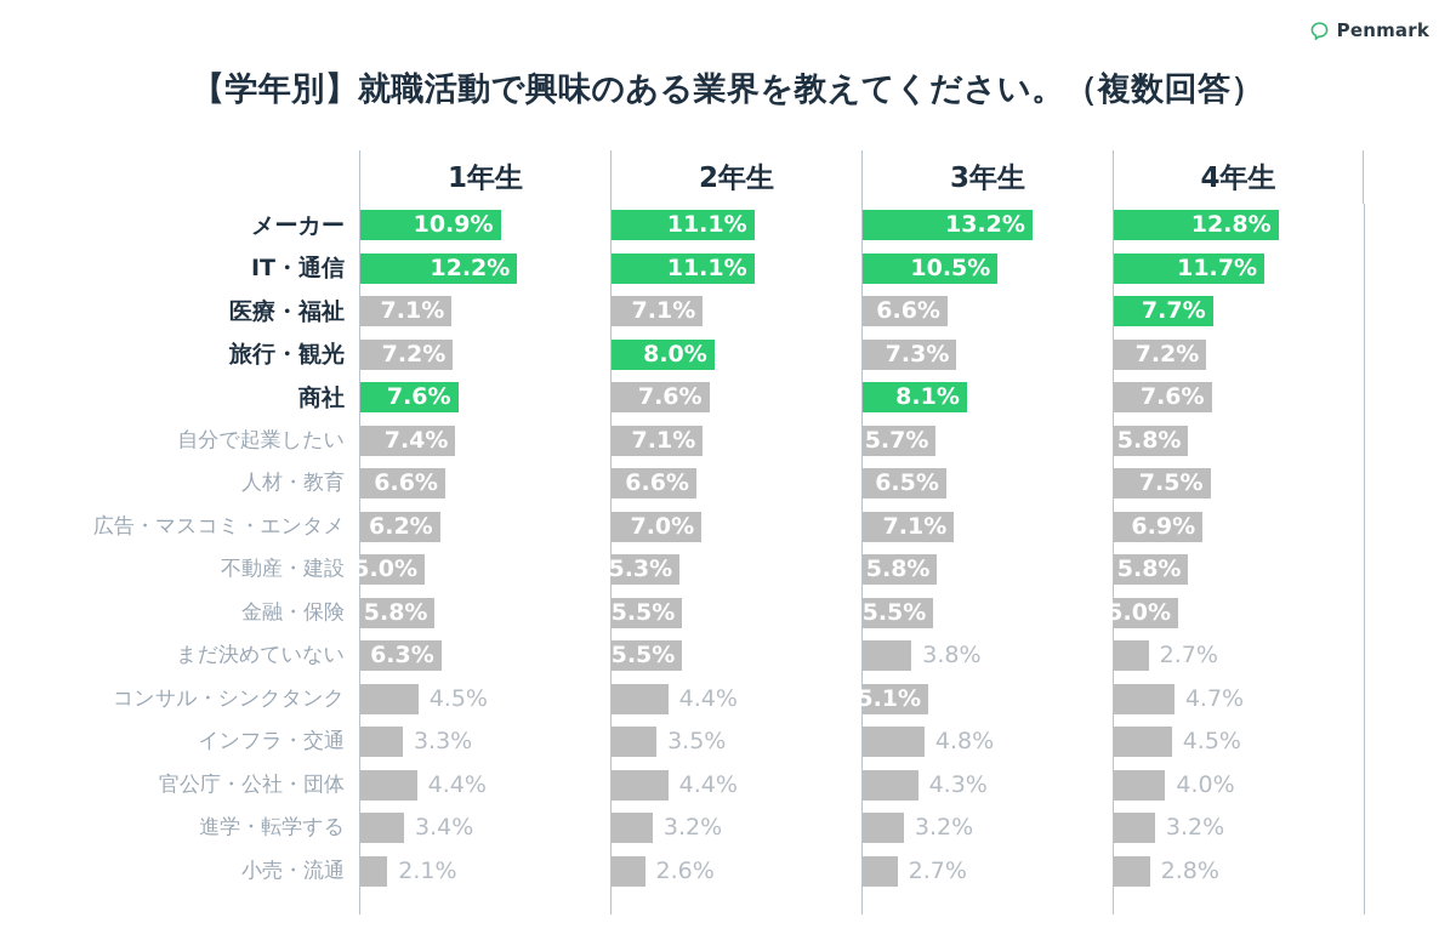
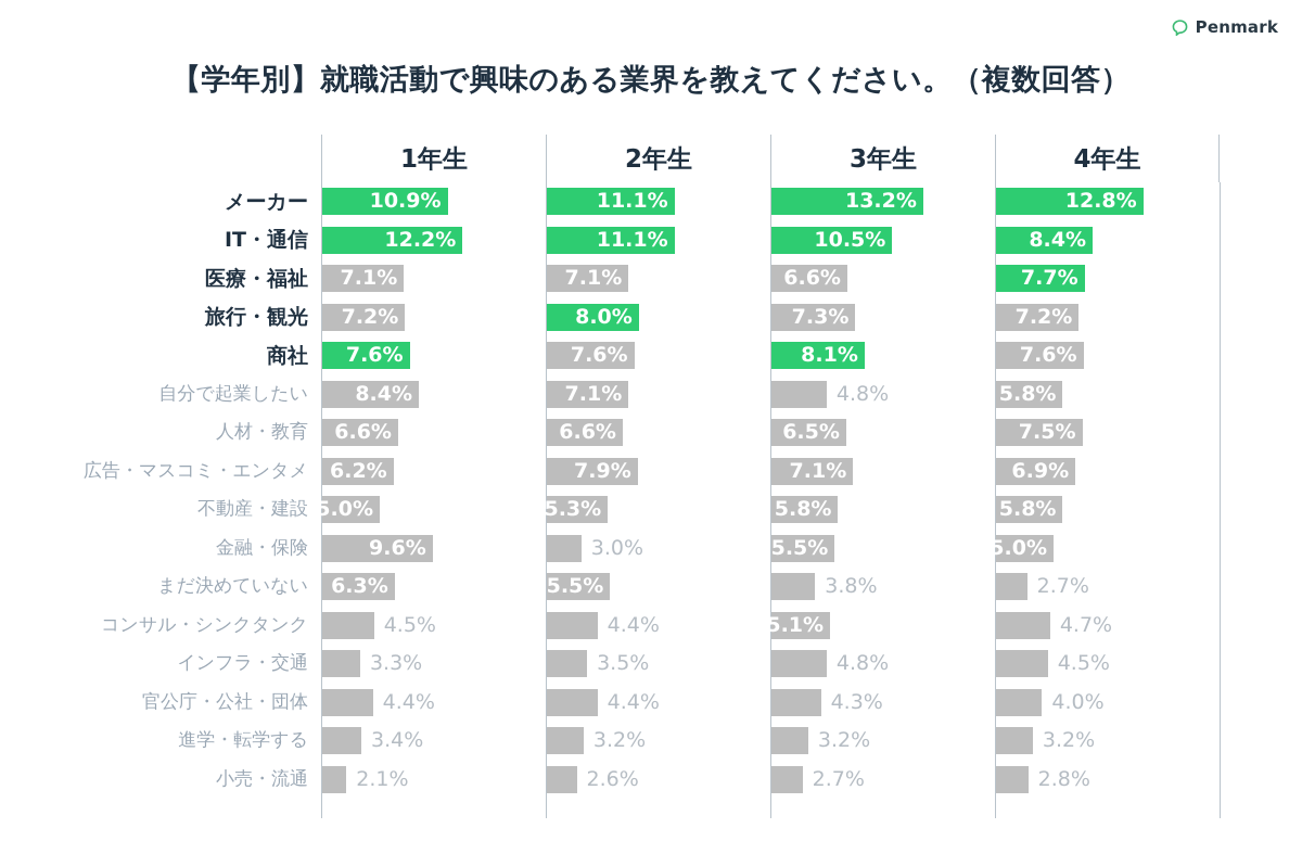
4年生/IT・通信: 11.7% -> 8.4%
1年生/自分で起業したい: 7.4% -> 8.4%
3年生/自分で起業したい: 5.7% -> 4.8%
2年生/広告・マスコミ・エンタメ: 7.0% -> 7.9%
1年生/金融・保険: 5.8% -> 9.6%
2年生/金融・保険: 5.5% -> 3.0%
